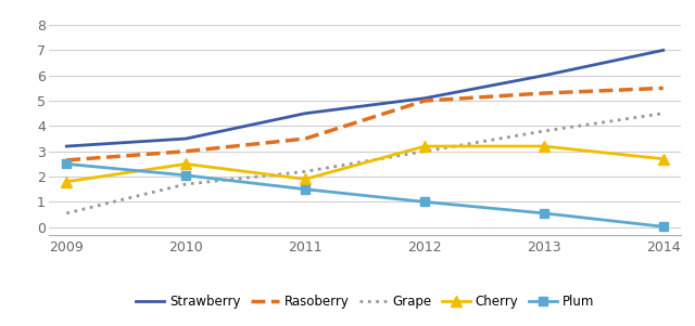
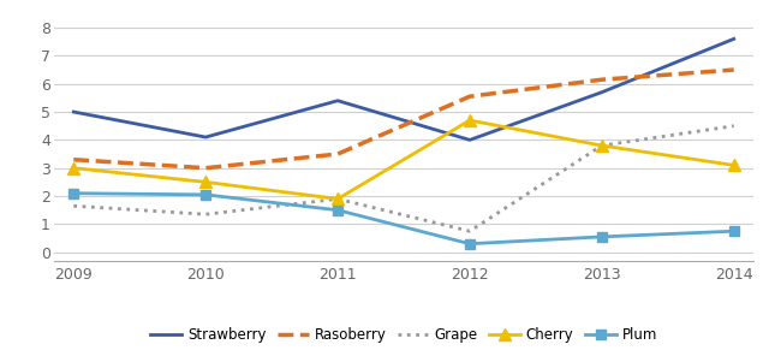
Strawberry/2009: 3.2 -> 5.0
Rasoberry/2009: 2.65 -> 3.30
Grape/2009: 0.55 -> 1.65
Cherry/2009: 1.8 -> 3.0
Plum/2009: 2.50 -> 2.10
Strawberry/2010: 3.5 -> 4.1
Grape/2010: 1.70 -> 1.35
Strawberry/2011: 4.5 -> 5.4
Grape/2011: 2.20 -> 1.90
Strawberry/2012: 5.1 -> 4.0
Rasoberry/2012: 5.00 -> 5.55
Grape/2012: 3.00 -> 0.75
Cherry/2012: 3.2 -> 4.7
Plum/2012: 1.00 -> 0.30
Strawberry/2013: 6.0 -> 5.7
Rasoberry/2013: 5.30 -> 6.15
Cherry/2013: 3.2 -> 3.8
Strawberry/2014: 7.0 -> 7.6
Rasoberry/2014: 5.50 -> 6.50
Cherry/2014: 2.7 -> 3.1
Plum/2014: 0.02 -> 0.75
